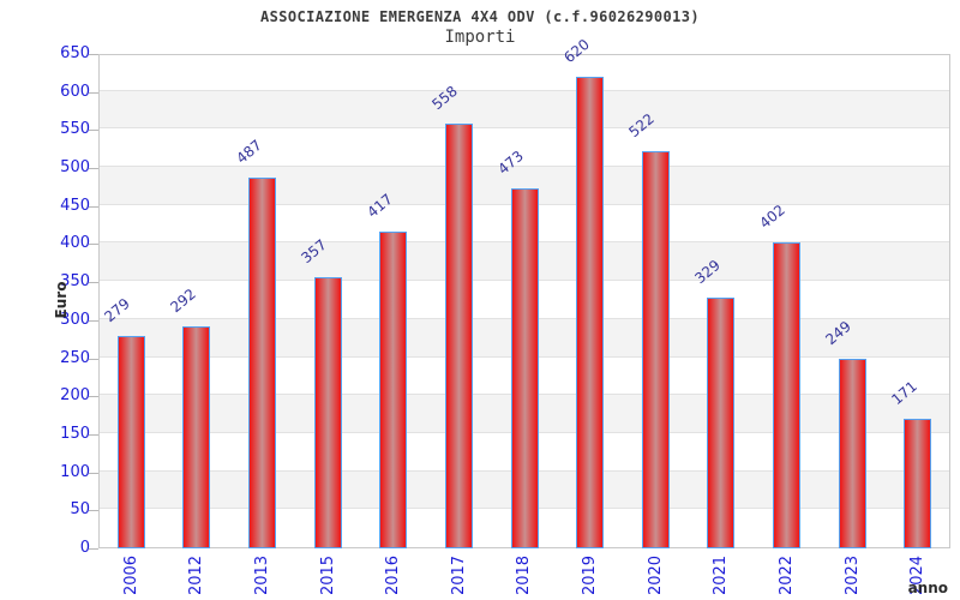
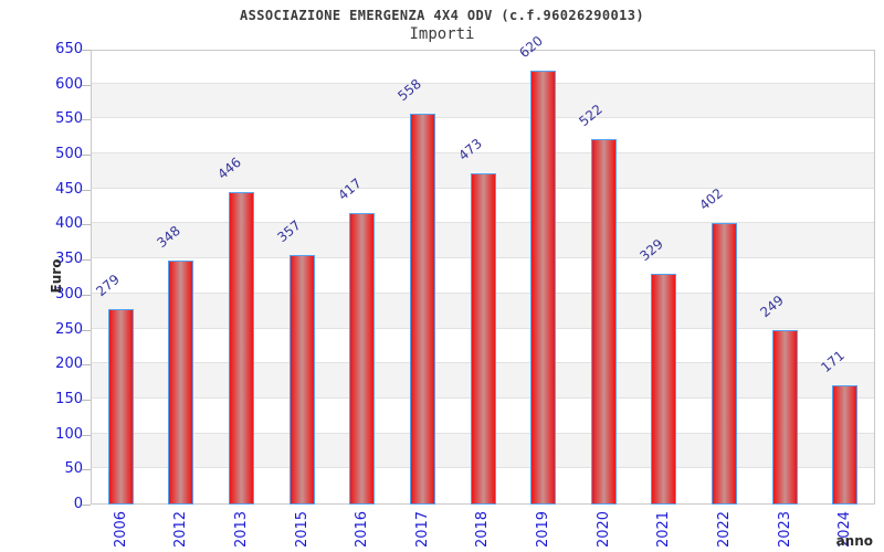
2012: 292 -> 348
2013: 487 -> 446
